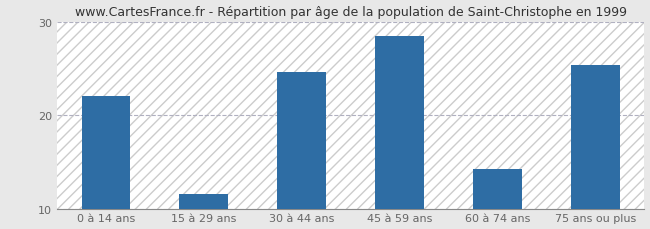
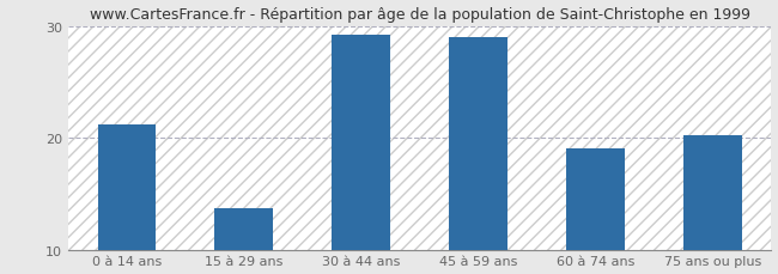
0 à 14 ans: 22.0 -> 21.2
15 à 29 ans: 11.6 -> 13.7
30 à 44 ans: 24.6 -> 29.2
45 à 59 ans: 28.4 -> 29.0
60 à 74 ans: 14.2 -> 19.0
75 ans ou plus: 25.4 -> 20.2
